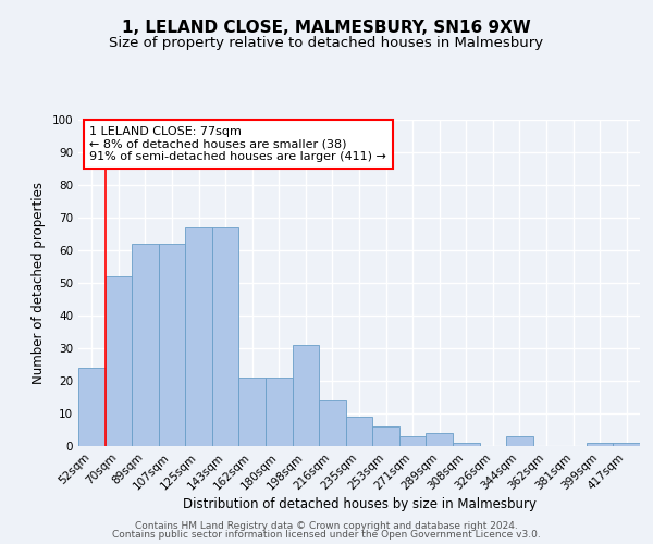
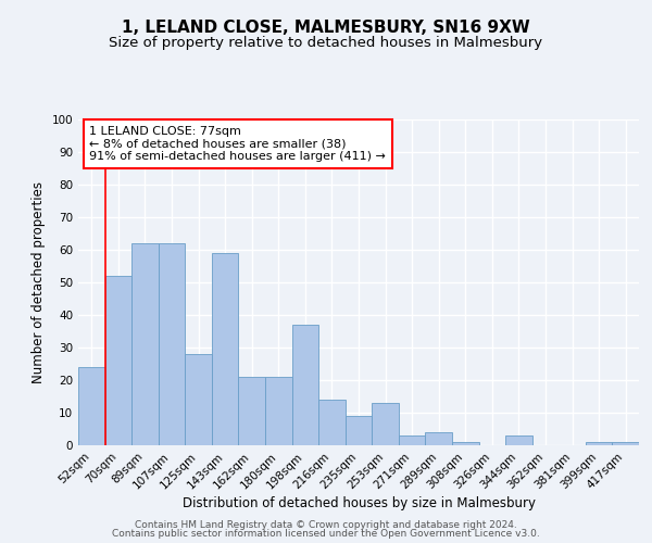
125sqm: 67 -> 28
143sqm: 67 -> 59
198sqm: 31 -> 37
253sqm: 6 -> 13
